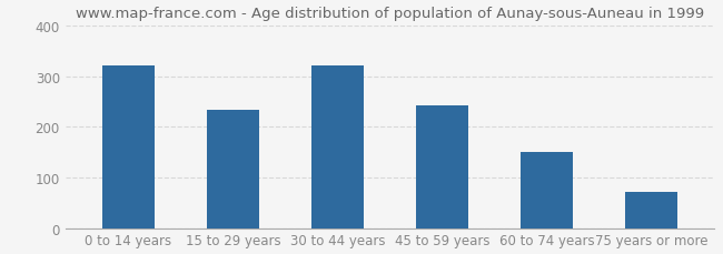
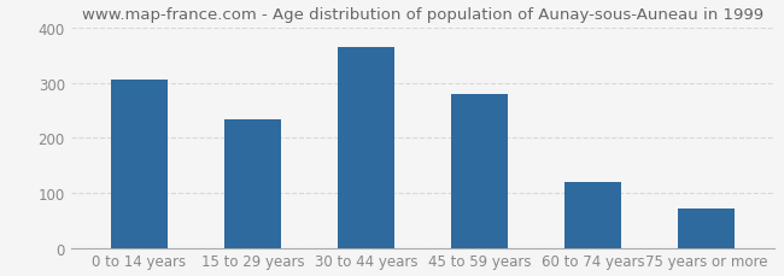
0 to 14 years: 320 -> 305
30 to 44 years: 322 -> 365
45 to 59 years: 242 -> 280
60 to 74 years: 150 -> 120
